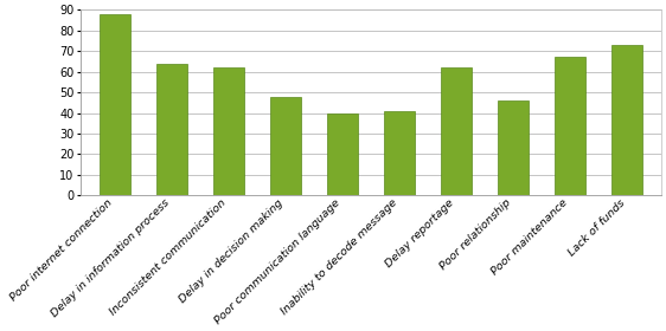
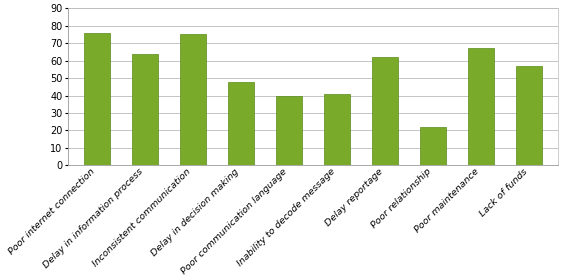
Poor internet connection: 88 -> 76
Inconsistent communication: 62 -> 75
Poor relationship: 46 -> 22
Lack of funds: 73 -> 57
